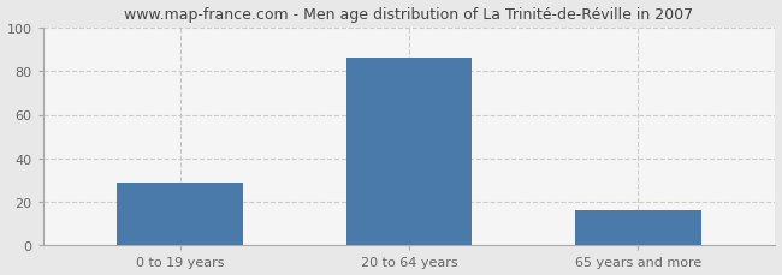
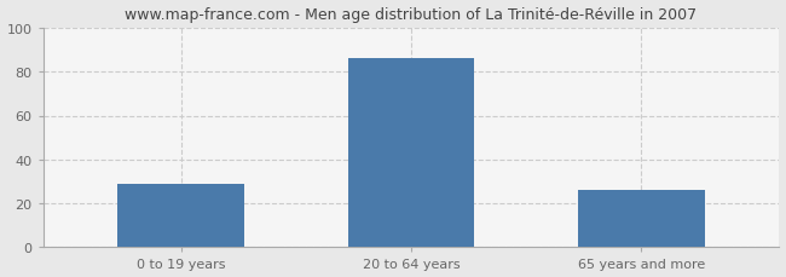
65 years and more: 16 -> 26
